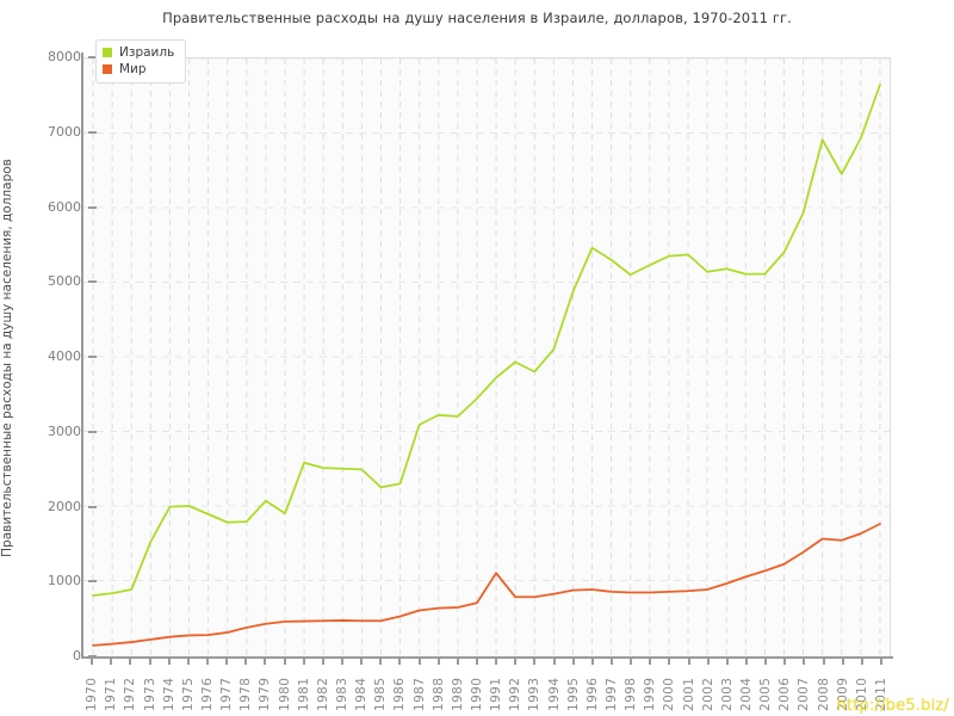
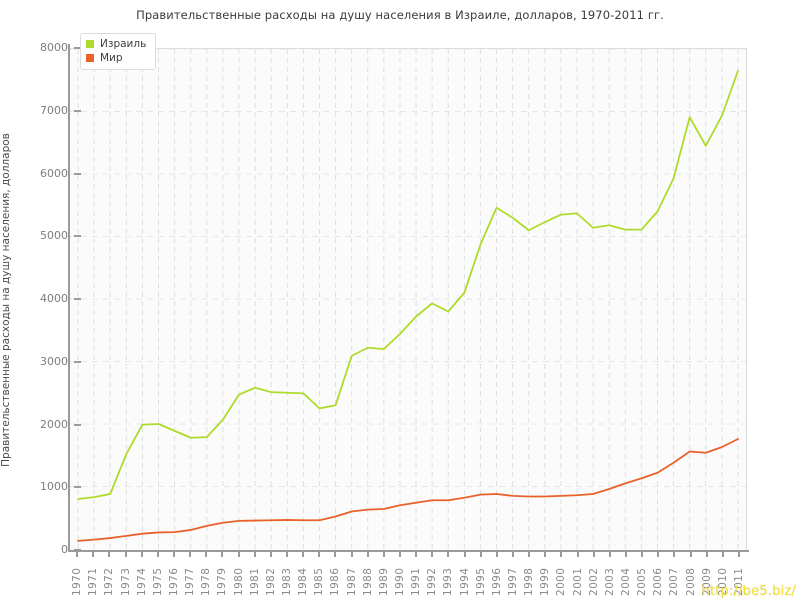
Израиль/1980: 1900 -> 2500
Мир/1991: 1100 -> 700
